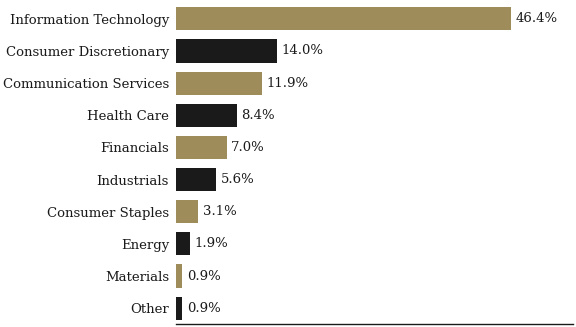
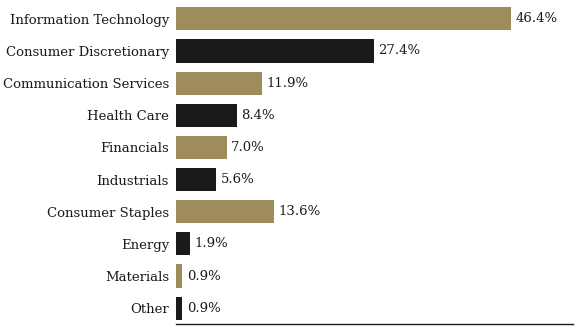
Consumer Discretionary: 14.0% -> 27.4%
Consumer Staples: 3.1% -> 13.6%
